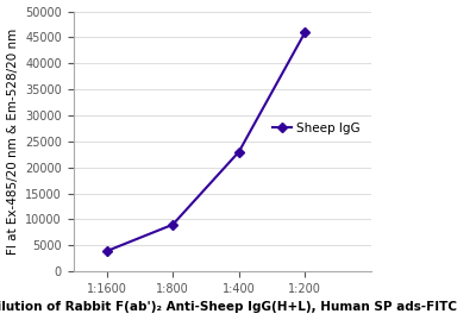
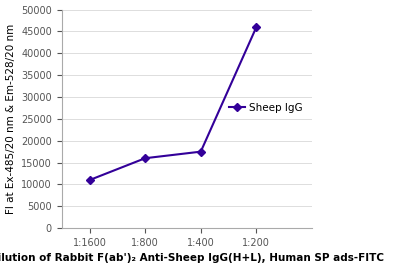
1:1600: 3900 -> 11000
1:800: 9000 -> 16000
1:400: 23000 -> 17500
